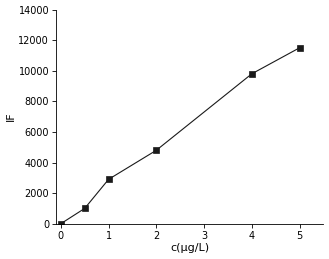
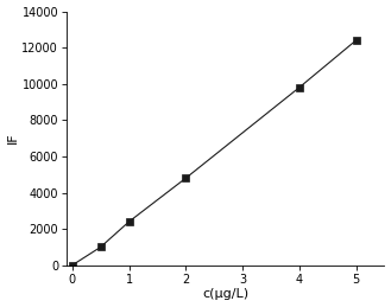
1: 2900 -> 2400
5: 11500 -> 12400
